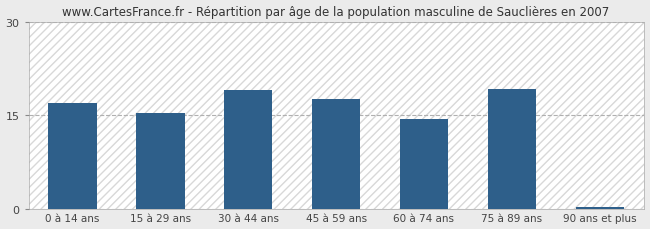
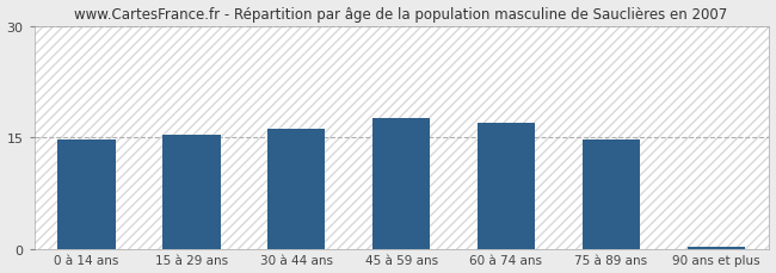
0 à 14 ans: 17.0 -> 14.7
30 à 44 ans: 19.0 -> 16.2
60 à 74 ans: 14.4 -> 17.0
75 à 89 ans: 19.2 -> 14.7
